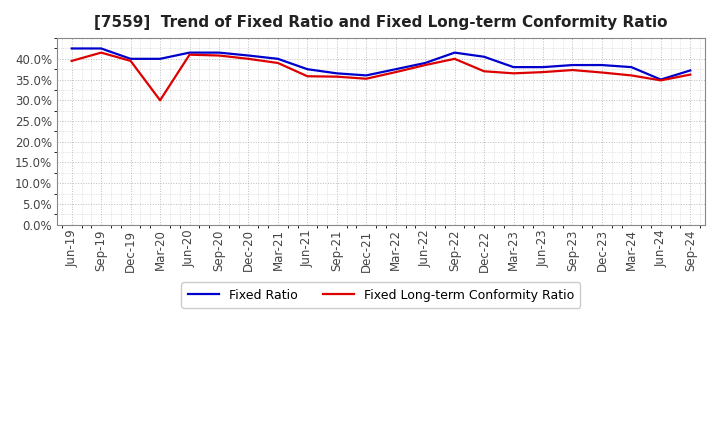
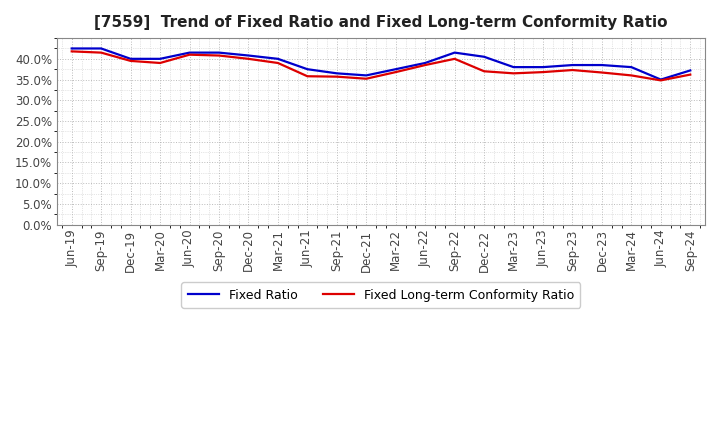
Fixed Long-term Conformity Ratio/Jun-19: 39.5% -> 41.8%
Fixed Long-term Conformity Ratio/Mar-20: 30.0% -> 39.0%
